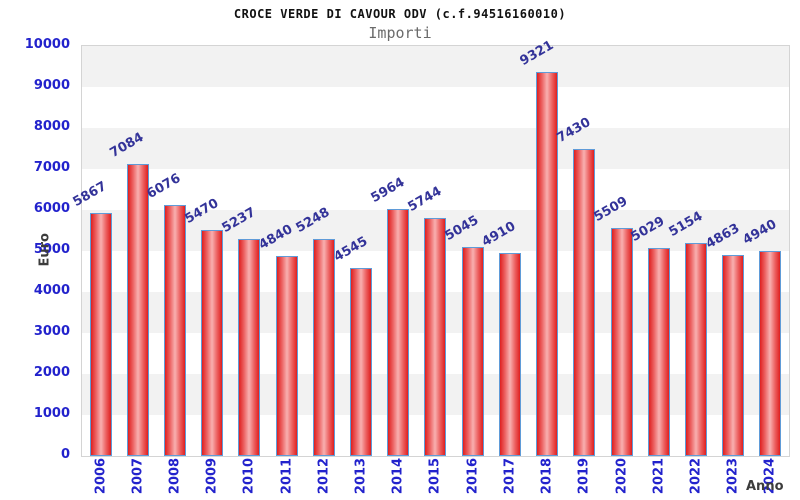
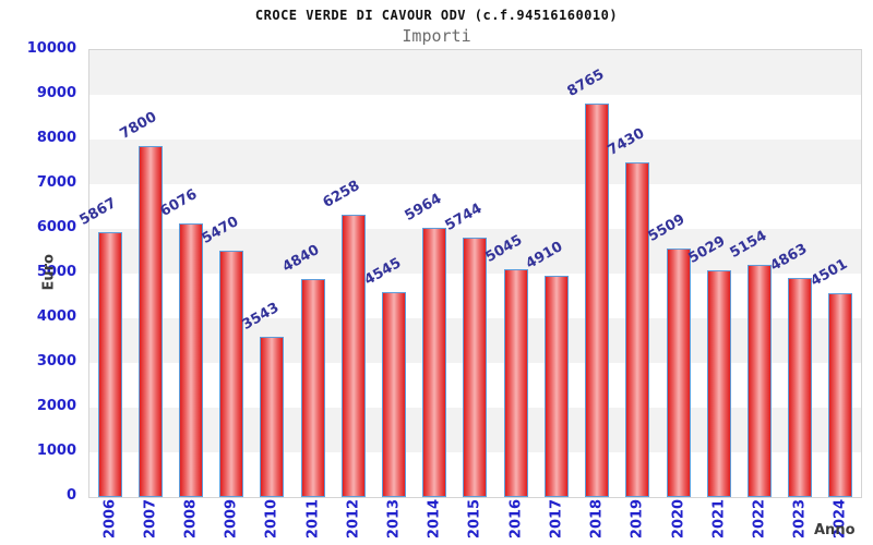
2007: 7084 -> 7800
2010: 5237 -> 3543
2012: 5248 -> 6258
2018: 9321 -> 8765
2024: 4940 -> 4501
